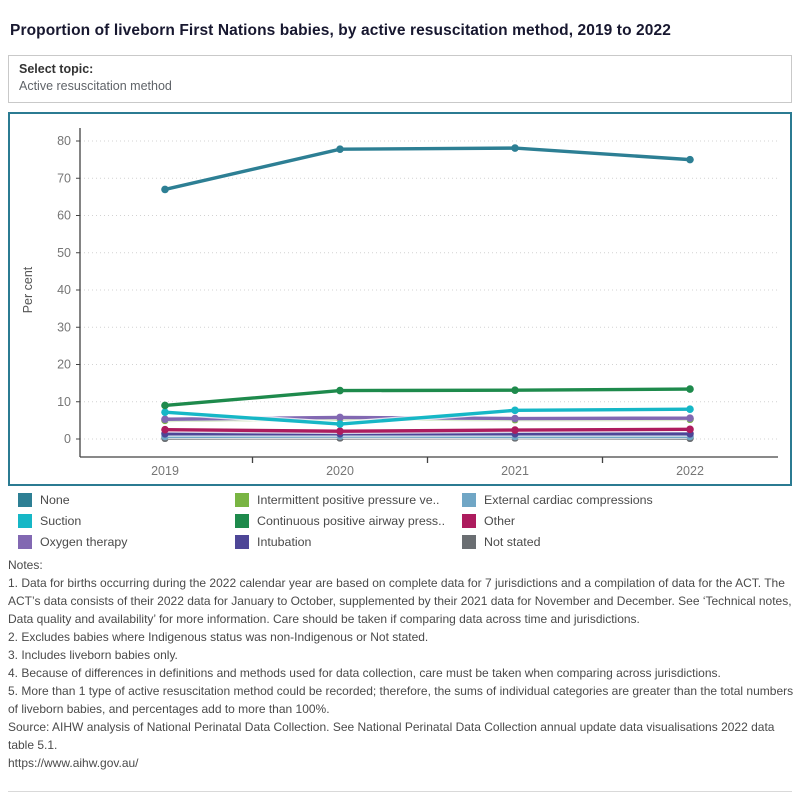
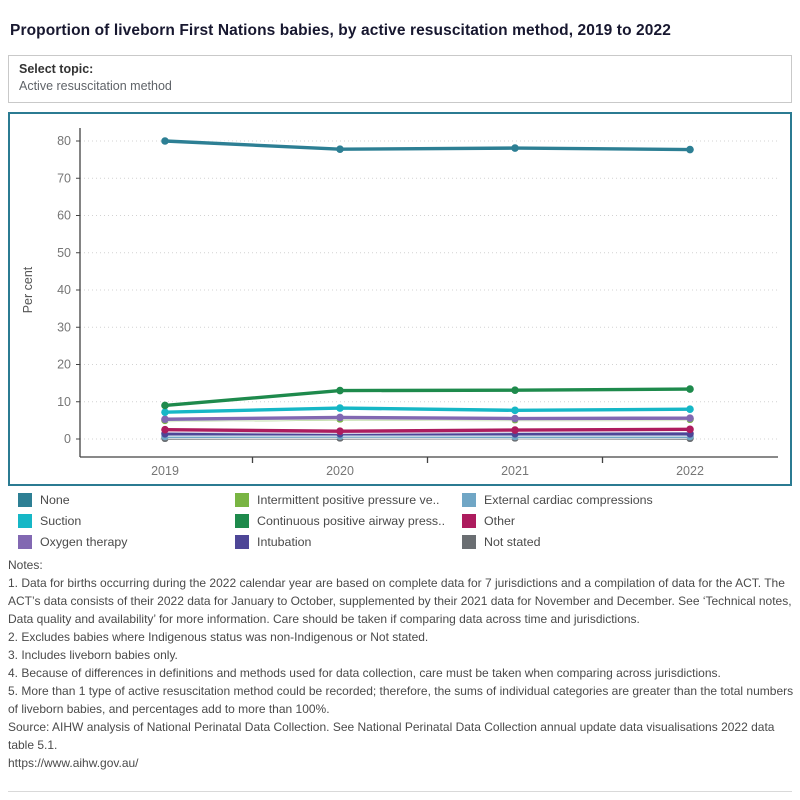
None/2019: 67 -> 80
Suction/2020: 4 -> 8
None/2022: 75 -> 78
